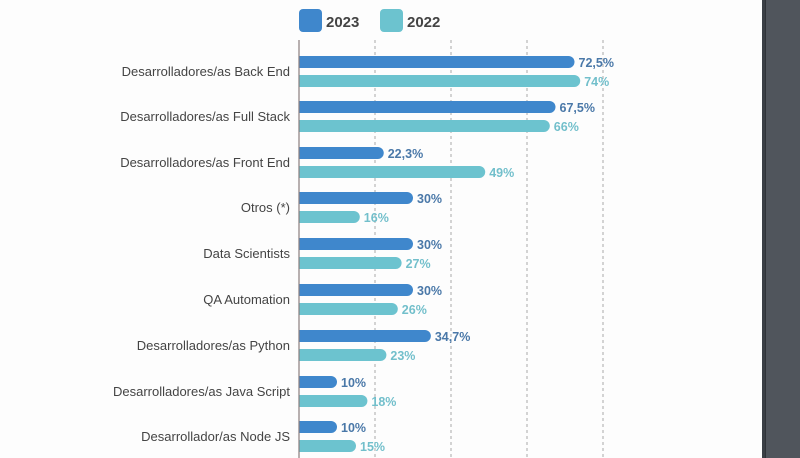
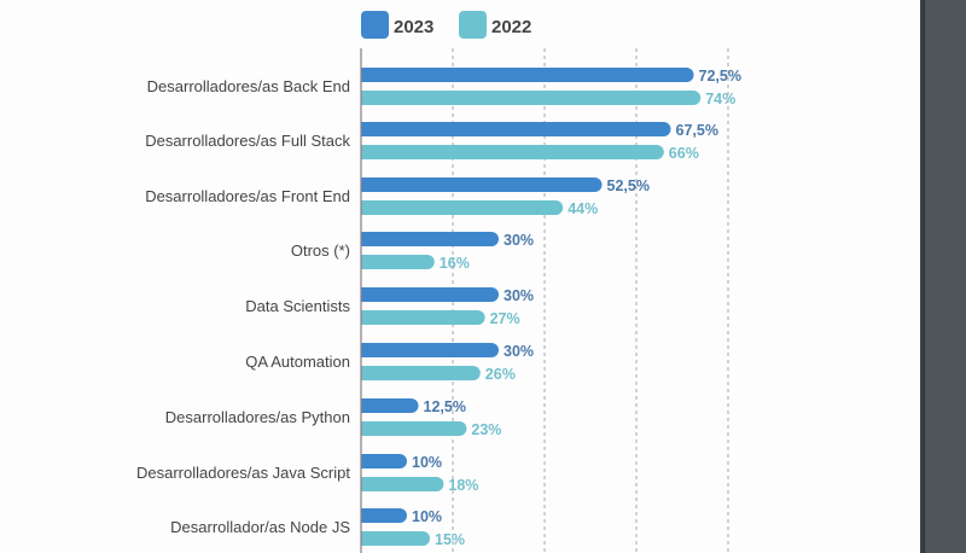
2023/Desarrolladores/as Front End: 22,3% -> 52,5%
2022/Desarrolladores/as Front End: 49% -> 44%
2023/Desarrolladores/as Python: 34,7% -> 12,5%
